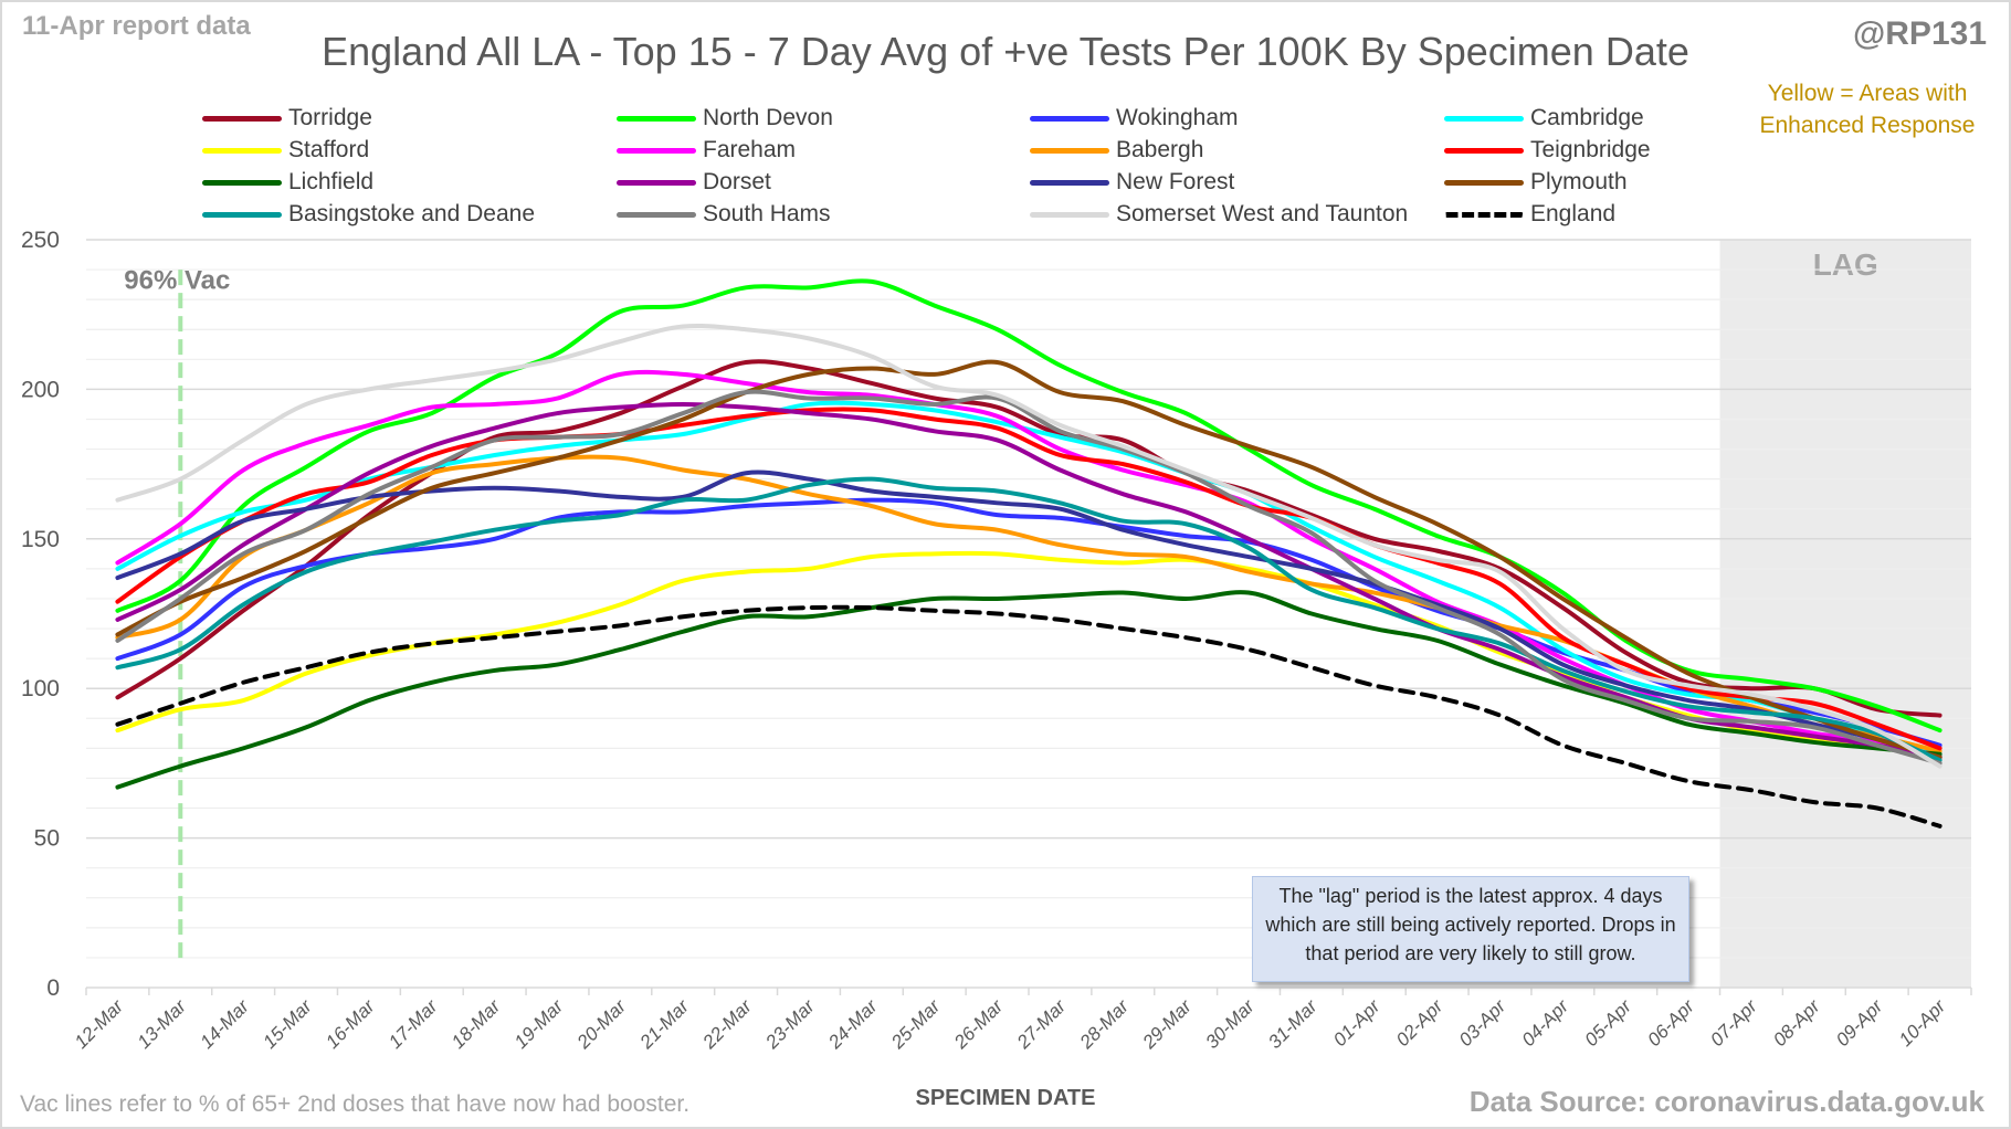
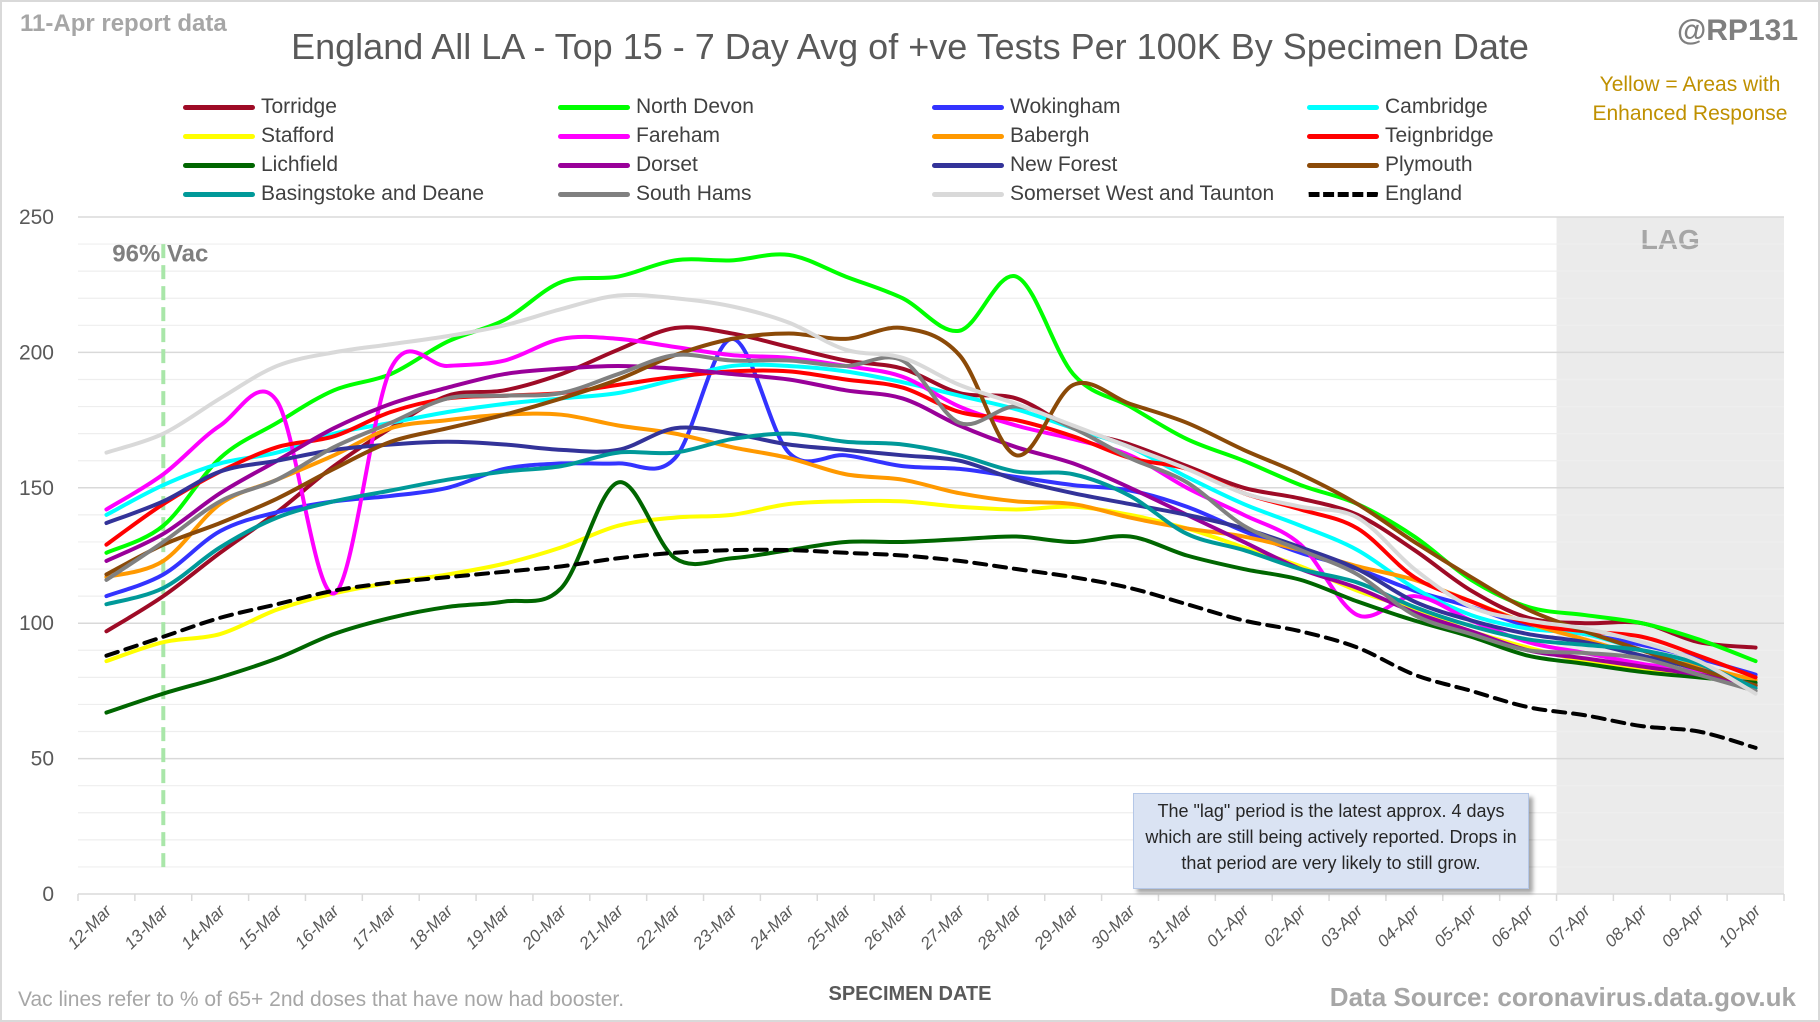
Fareham/16-Mar: 188 -> 111
Lichfield/21-Mar: 119 -> 152
Wokingham/23-Mar: 162 -> 205
South Hams/27-Mar: 186 -> 174
North Devon/28-Mar: 199 -> 228
Plymouth/28-Mar: 196 -> 162
Fareham/03-Apr: 121 -> 103
